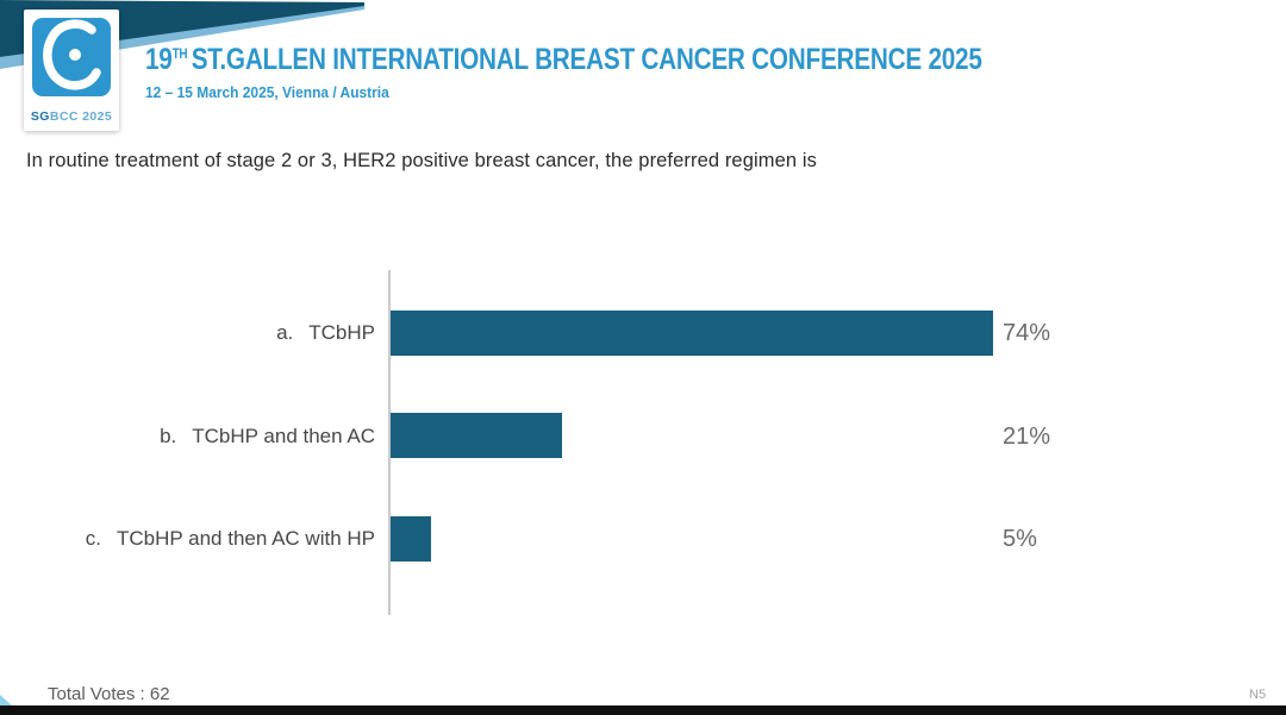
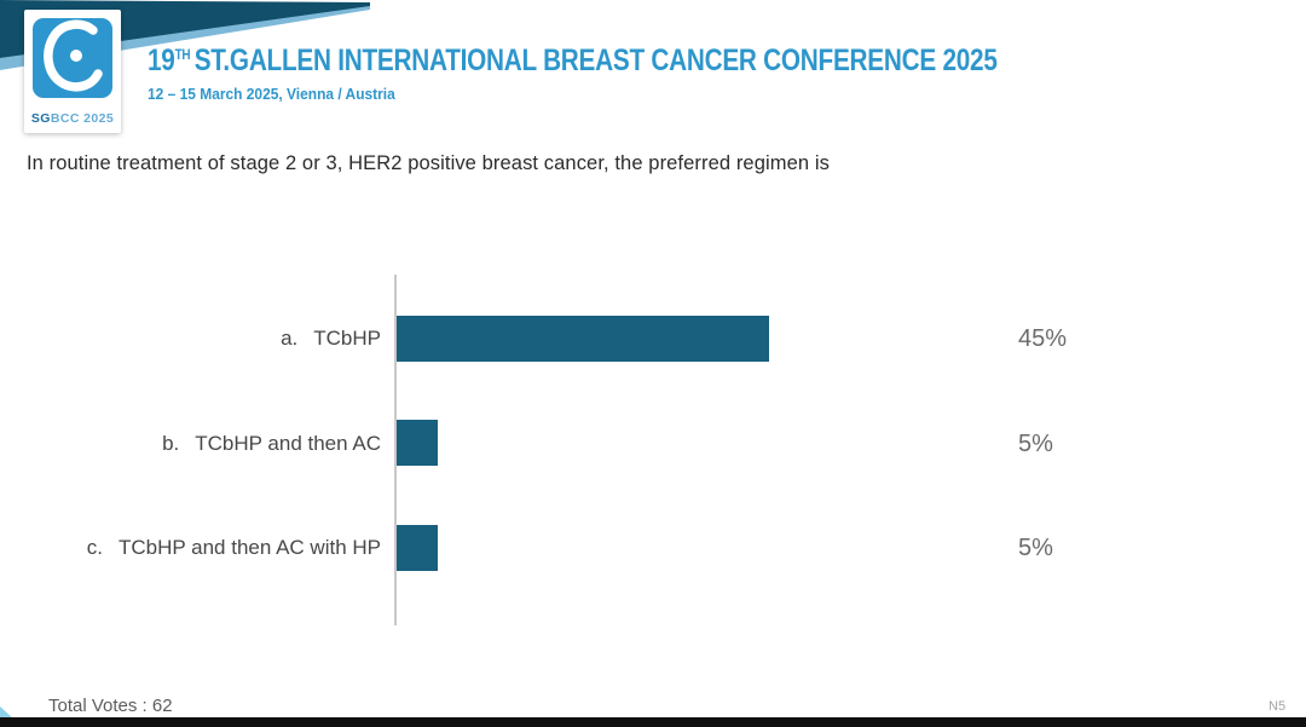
TCbHP: 74% -> 45%
TCbHP and then AC: 21% -> 5%
